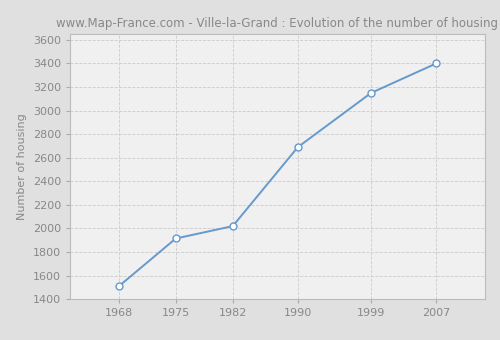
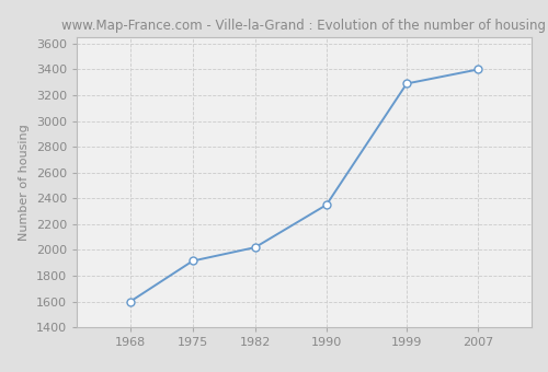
1968: 1510 -> 1600
1990: 2690 -> 2350
1999: 3150 -> 3290
